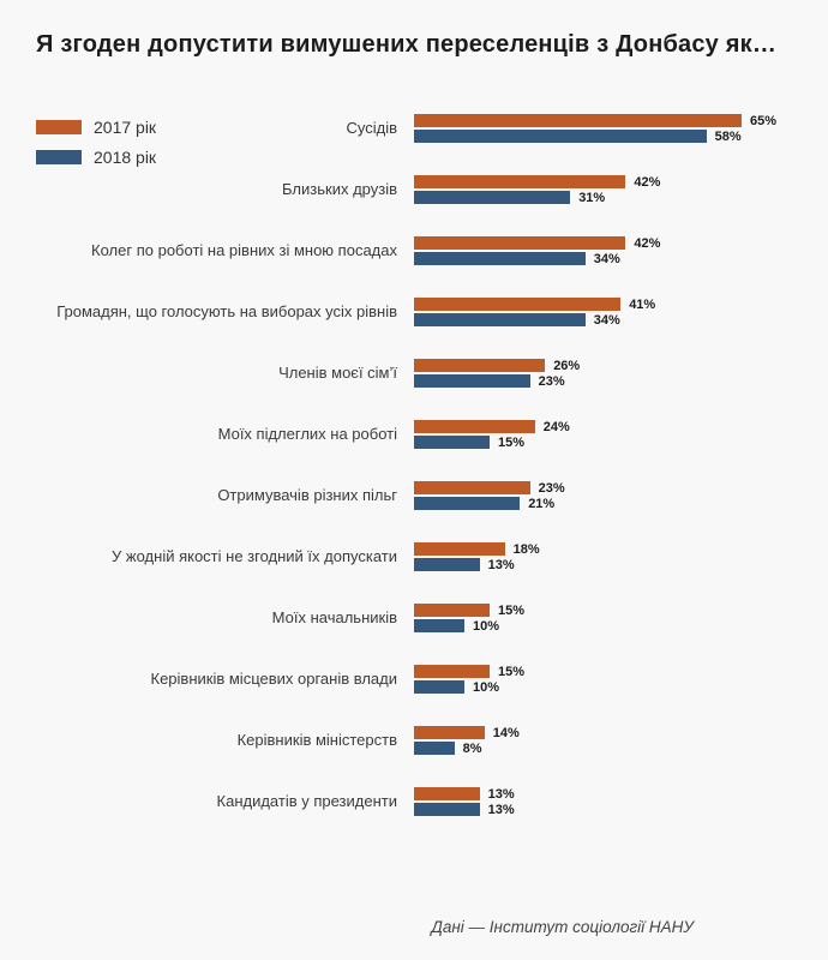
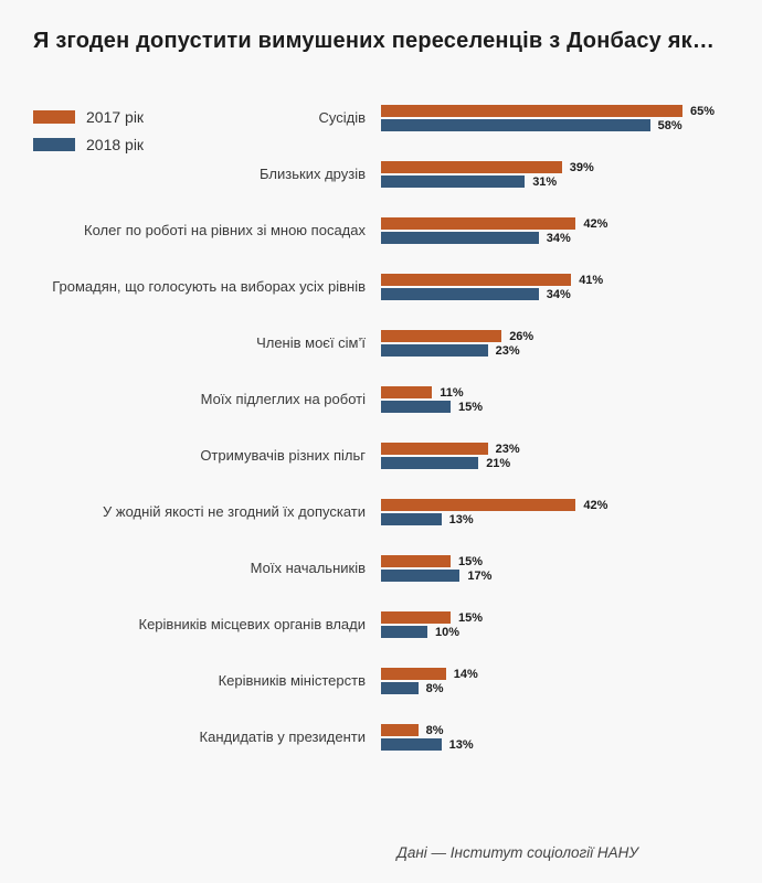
2017 рік/Близьких друзів: 42% -> 39%
2017 рік/Моїх підлеглих на роботі: 24% -> 11%
2017 рік/У жодній якості не згодний їх допускати: 18% -> 42%
2018 рік/Моїх начальників: 10% -> 17%
2017 рік/Кандидатів у президенти: 13% -> 8%
